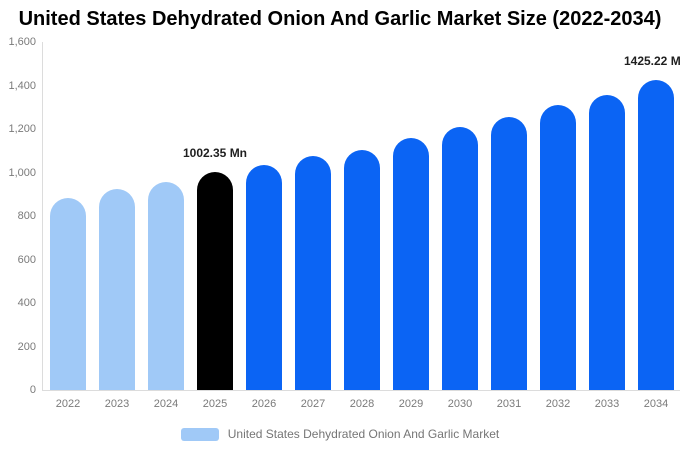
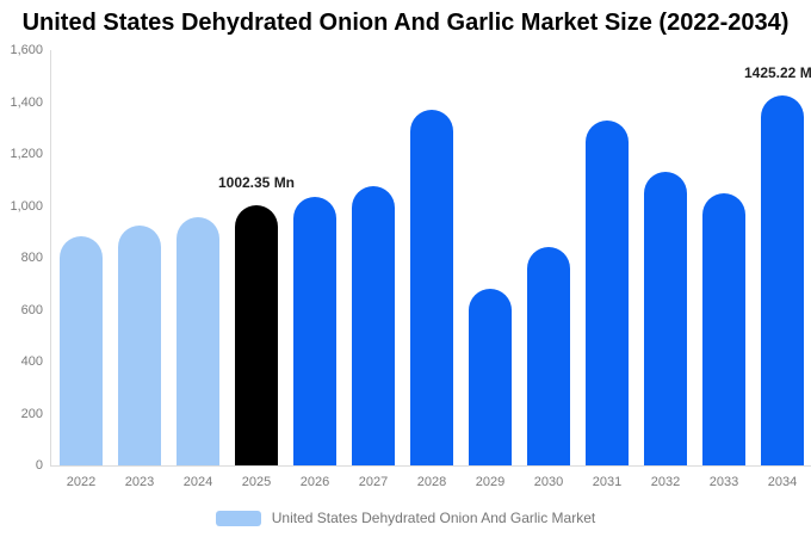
2028: 1100 -> 1370
2029: 1160 -> 680
2030: 1210 -> 840
2031: 1260 -> 1330
2032: 1310 -> 1130
2033: 1360 -> 1050
